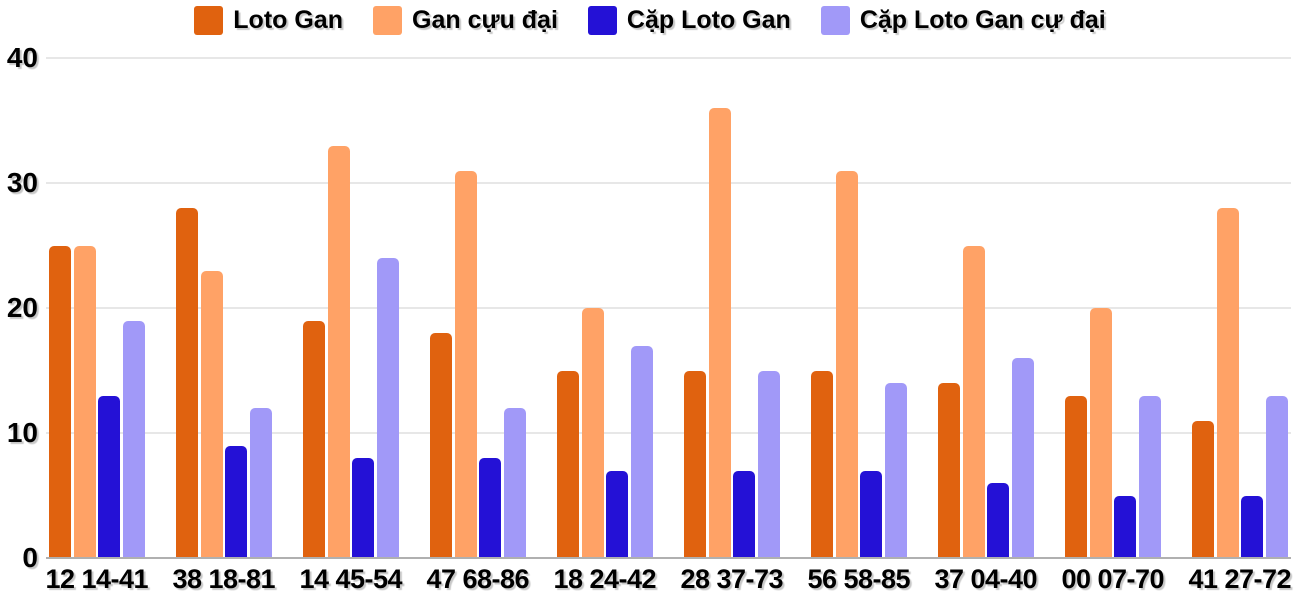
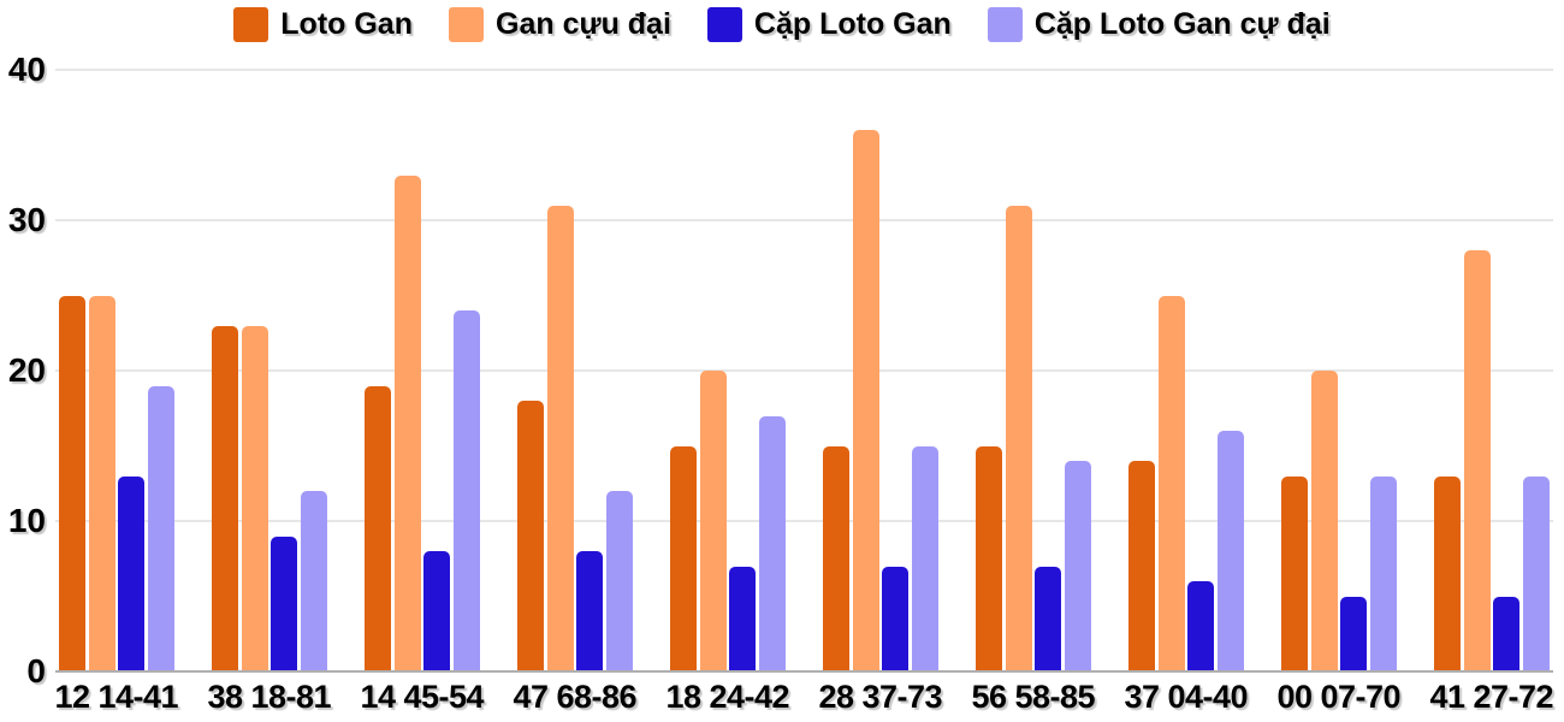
Loto Gan/38 18-81: 28 -> 23
Loto Gan/41 27-72: 11 -> 13
